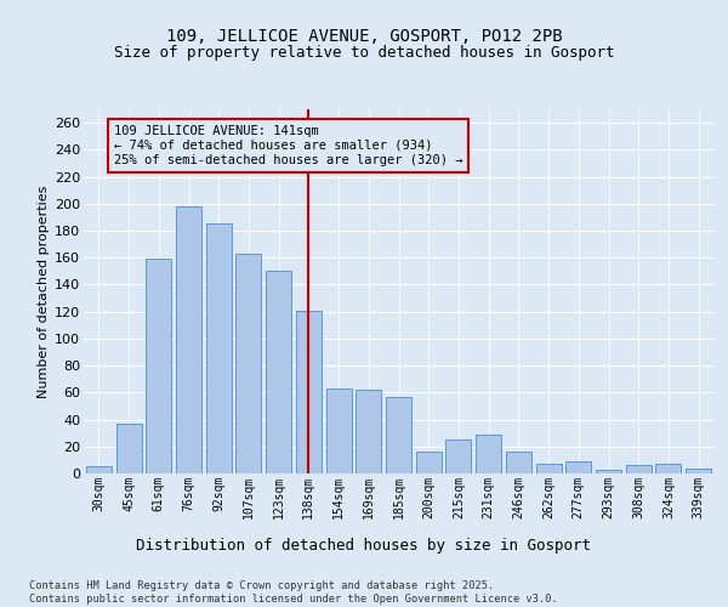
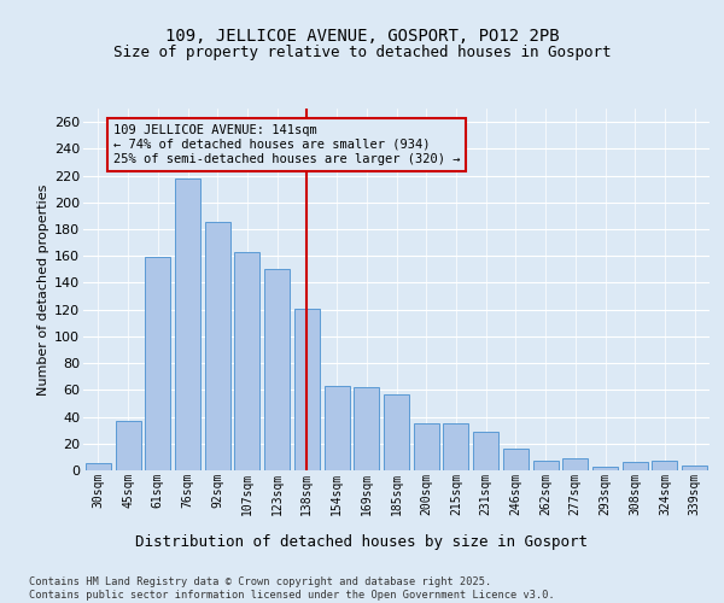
76sqm: 198 -> 218
200sqm: 16 -> 35
215sqm: 25 -> 35
